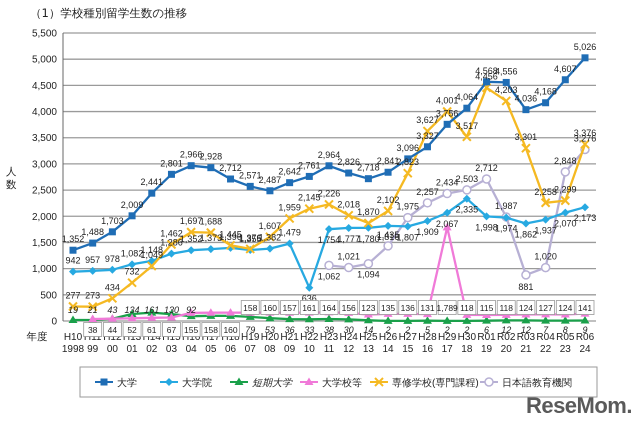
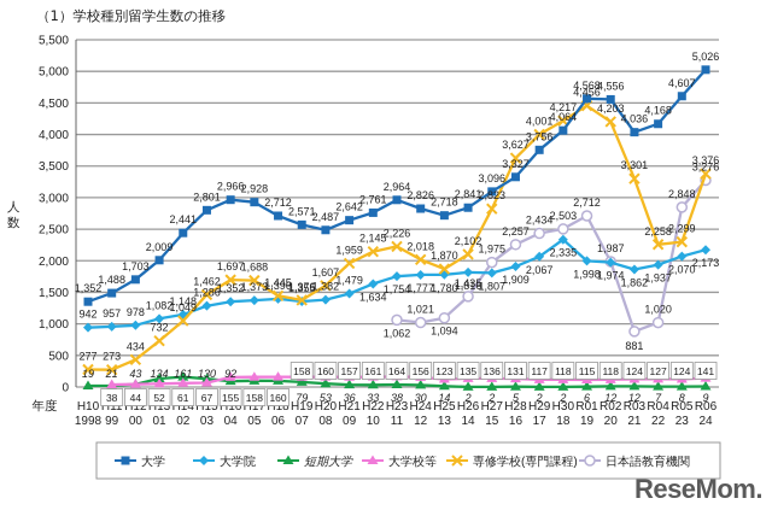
大学院/H22: 636 -> 1,634
大学校等/H29: 1,789 -> 117
専修学校(専門課程)/H30: 3,517 -> 4,217
